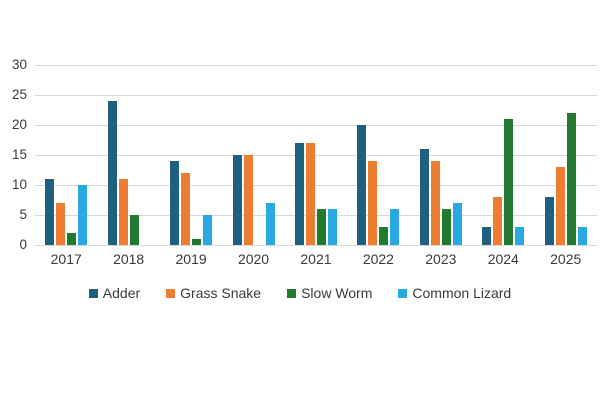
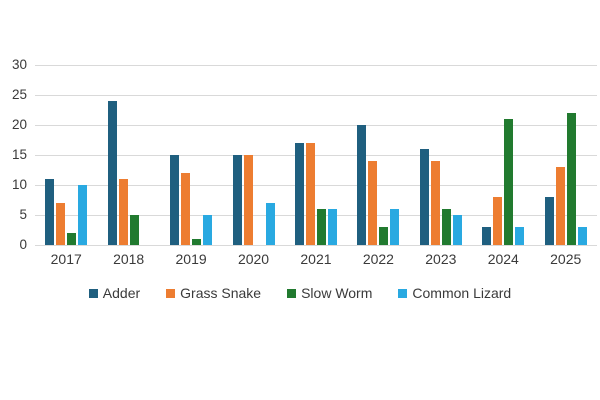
Adder/2019: 14 -> 15
Common Lizard/2023: 7 -> 5
